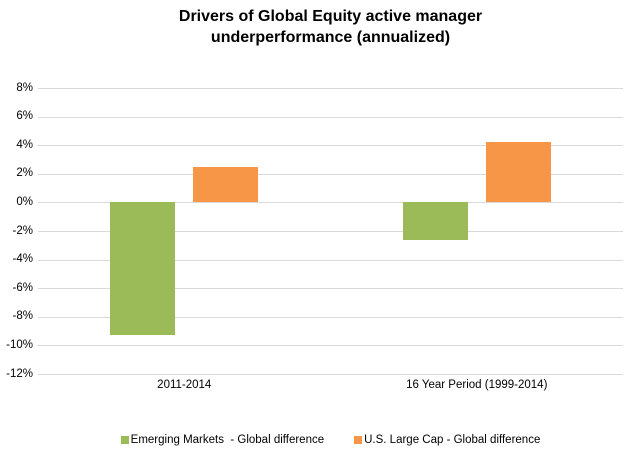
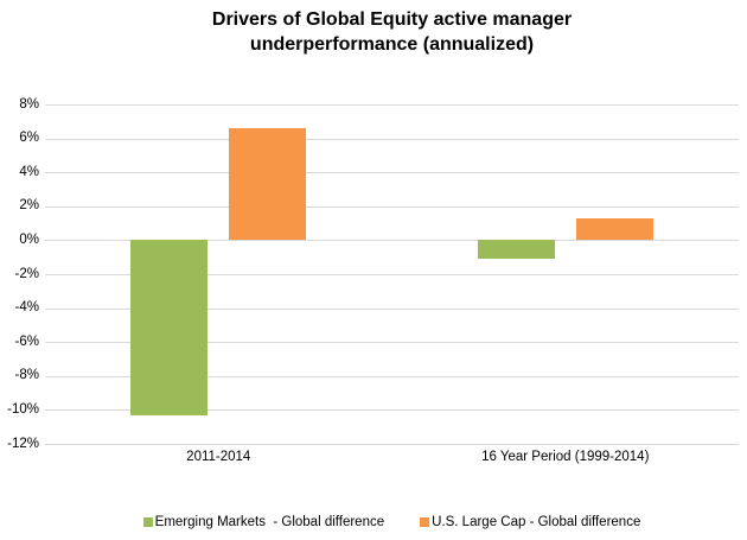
Emerging Markets - Global difference/2011-2014: -9.3% -> -10.3%
U.S. Large Cap - Global difference/2011-2014: 2.5% -> 6.6%
Emerging Markets - Global difference/16 Year Period (1999-2014): -2.6% -> -1.1%
U.S. Large Cap - Global difference/16 Year Period (1999-2014): 4.2% -> 1.3%
